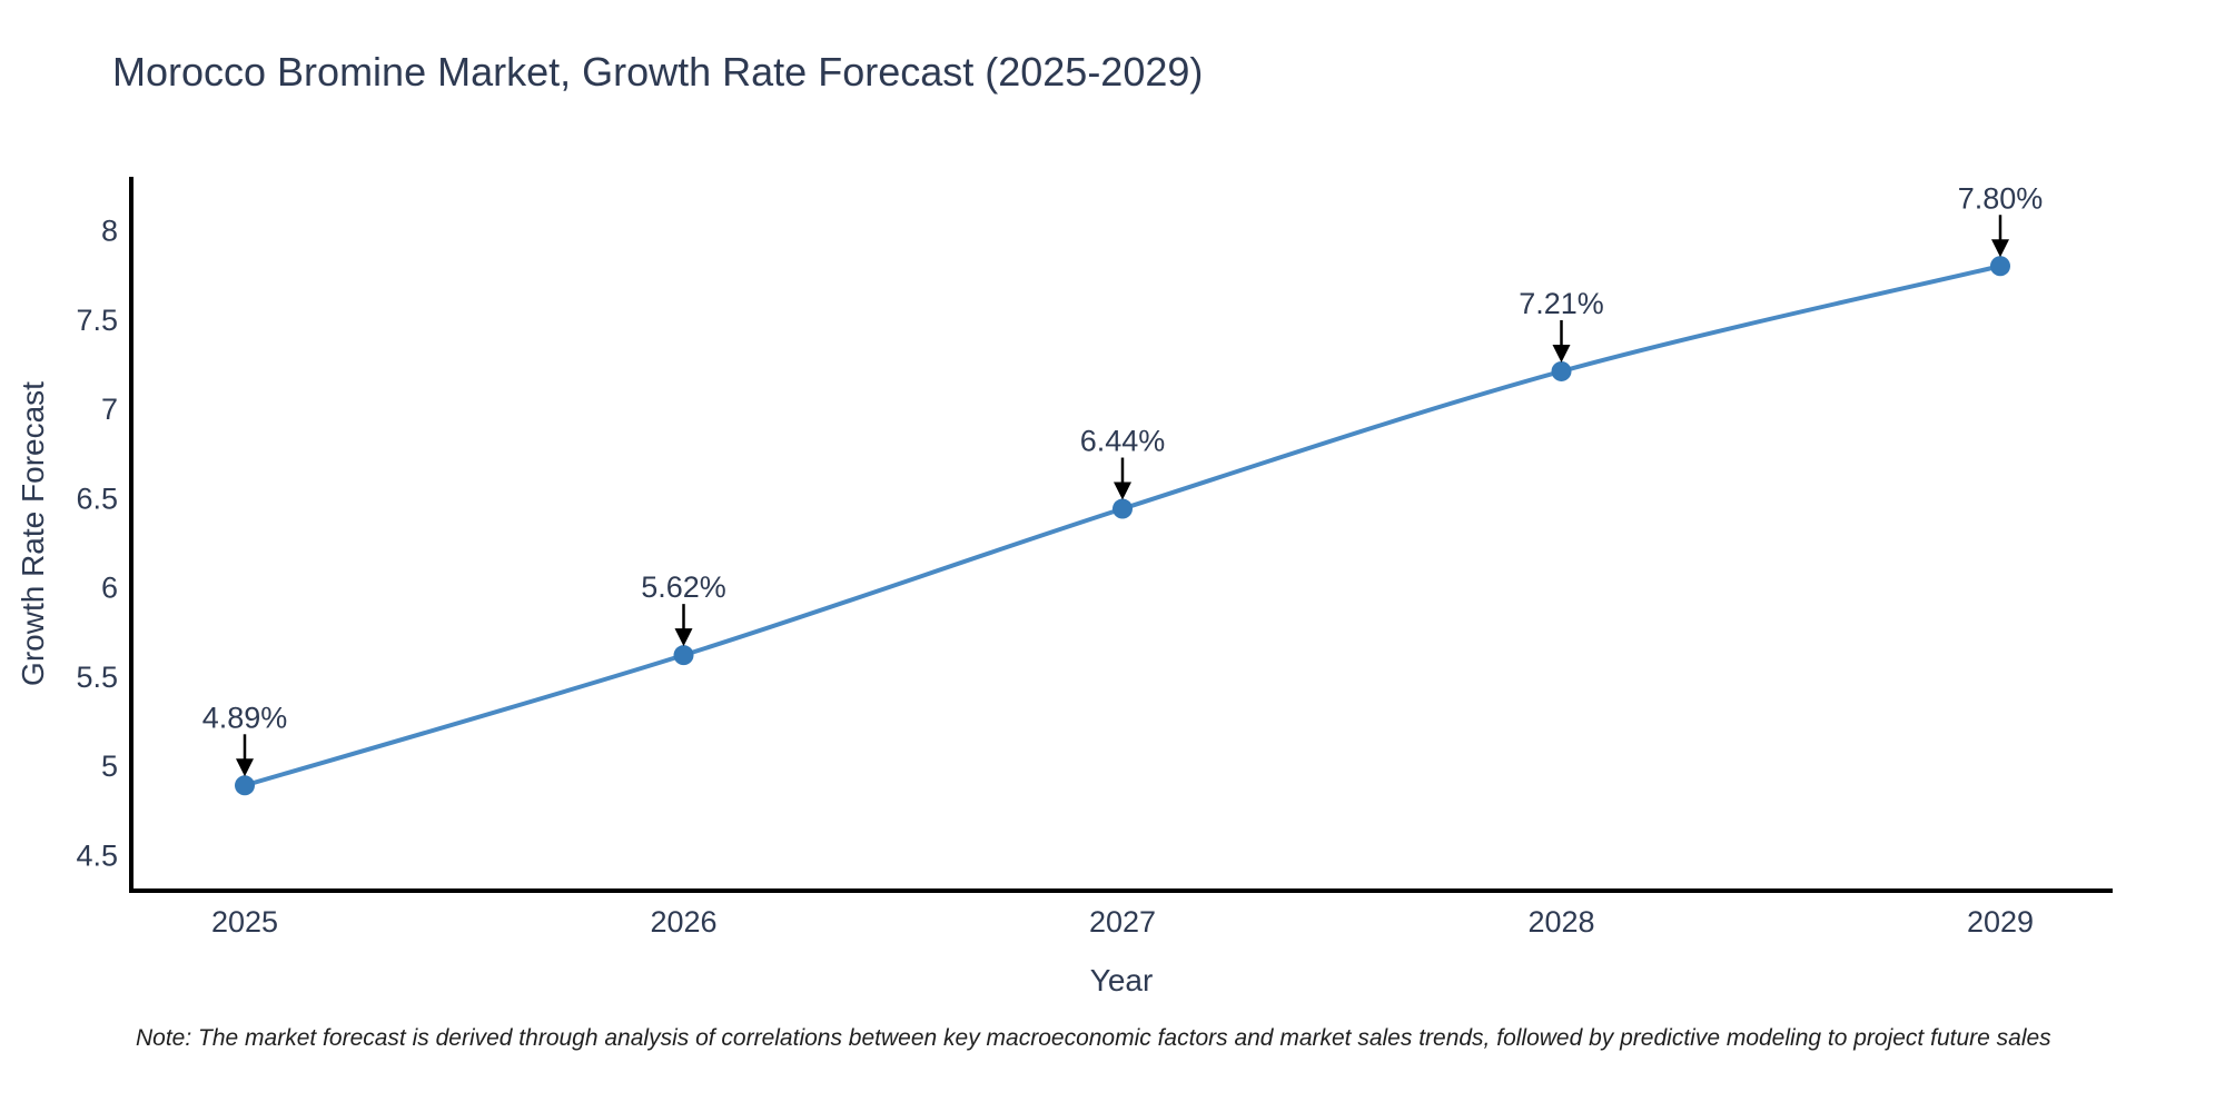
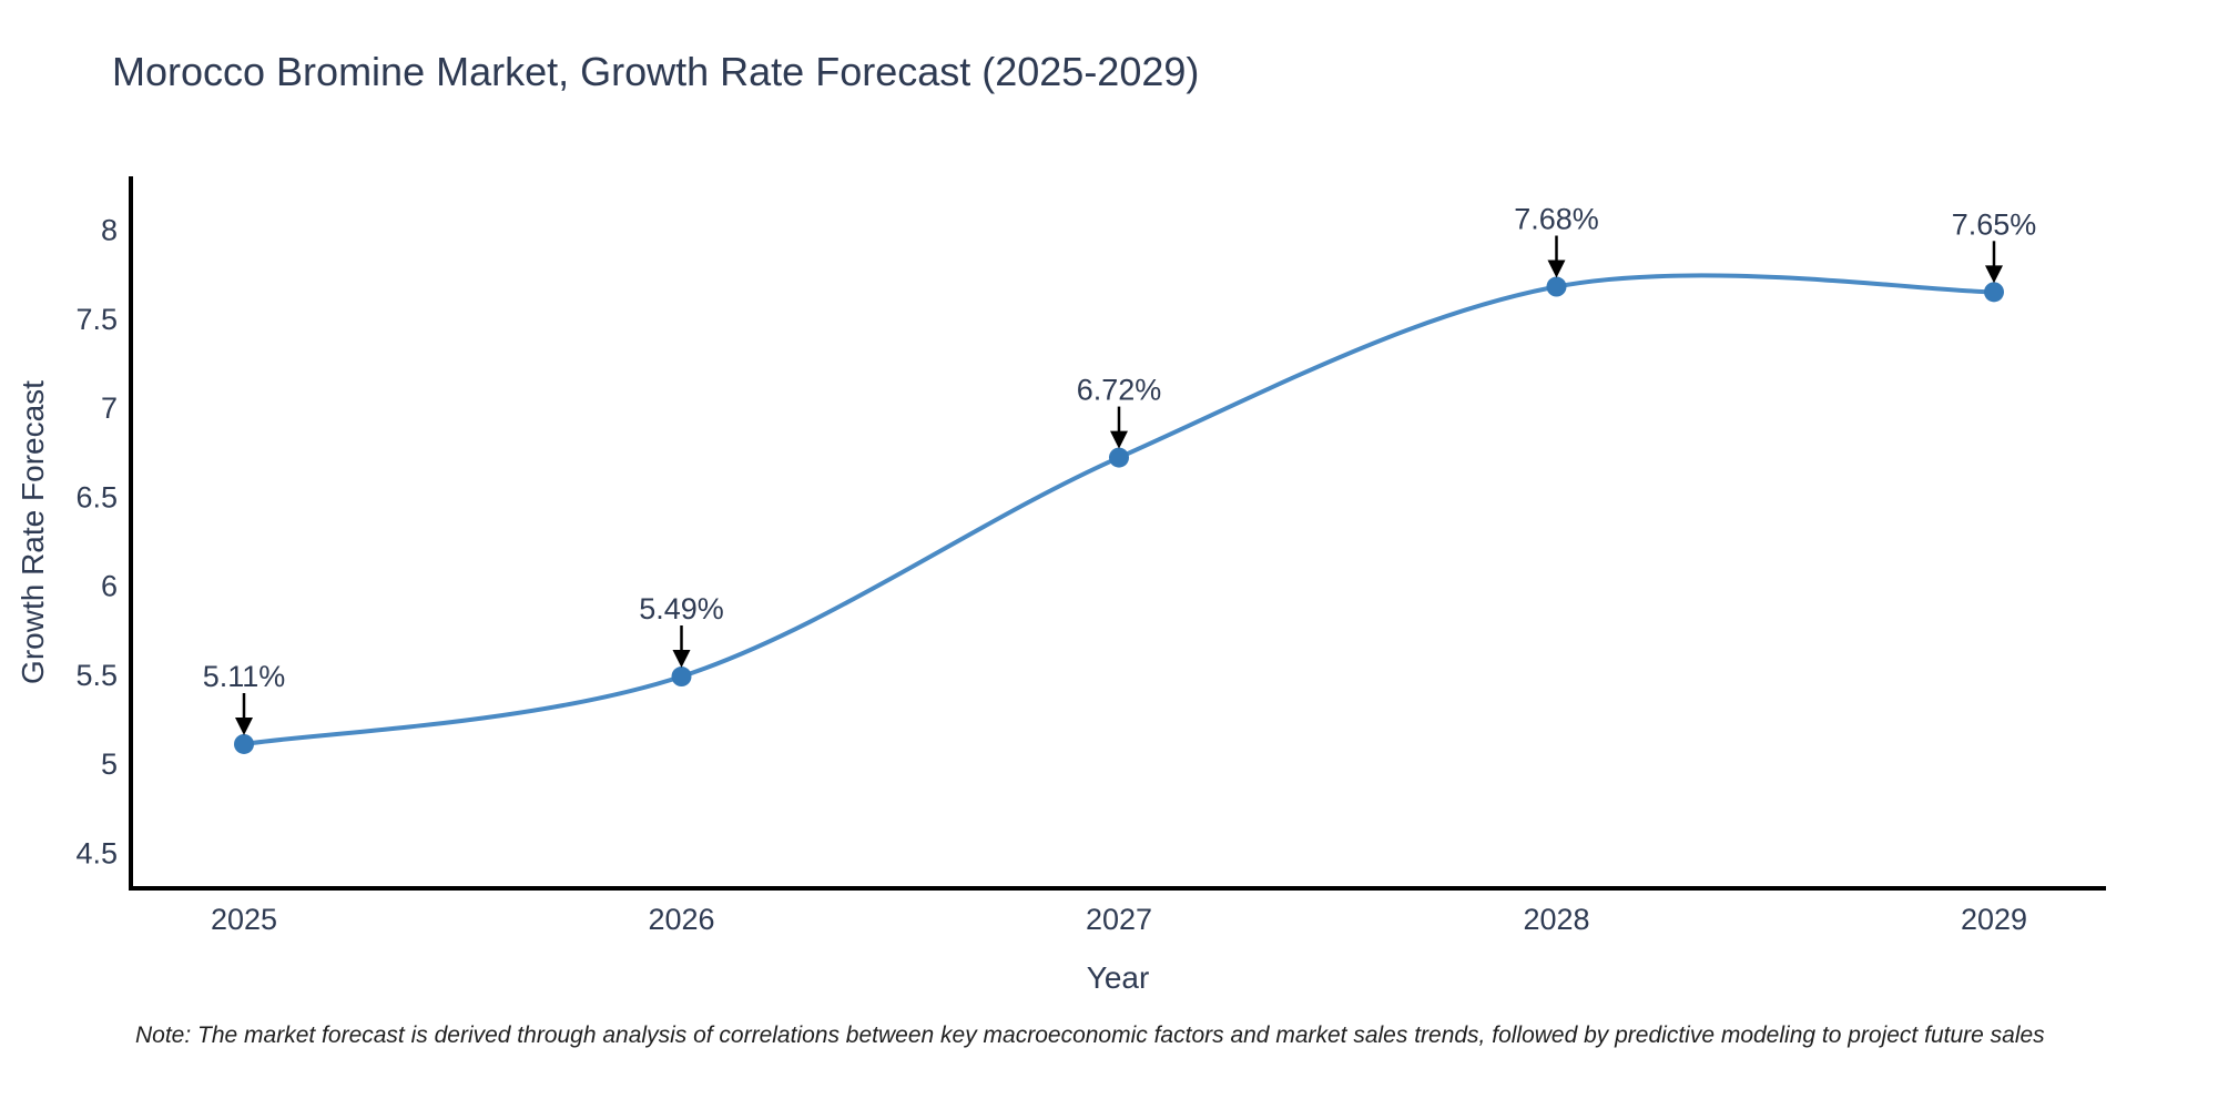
2025: 4.89% -> 5.11%
2026: 5.62% -> 5.49%
2027: 6.44% -> 6.72%
2028: 7.21% -> 7.68%
2029: 7.80% -> 7.65%
